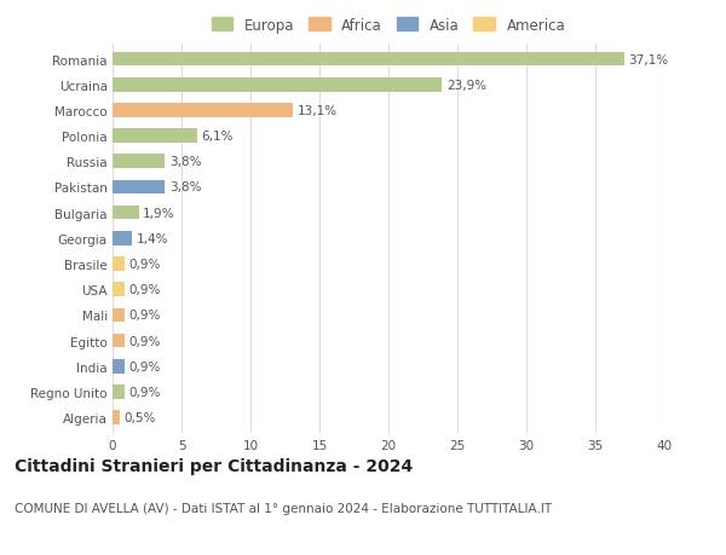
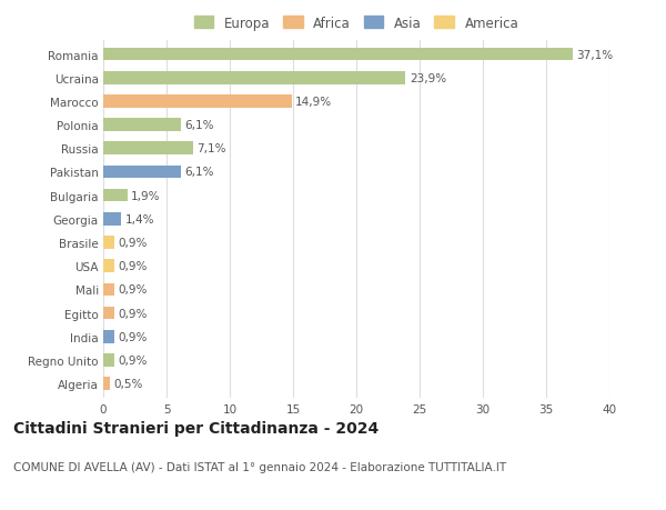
Marocco: 13,1% -> 14,9%
Russia: 3,8% -> 7,1%
Pakistan: 3,8% -> 6,1%
